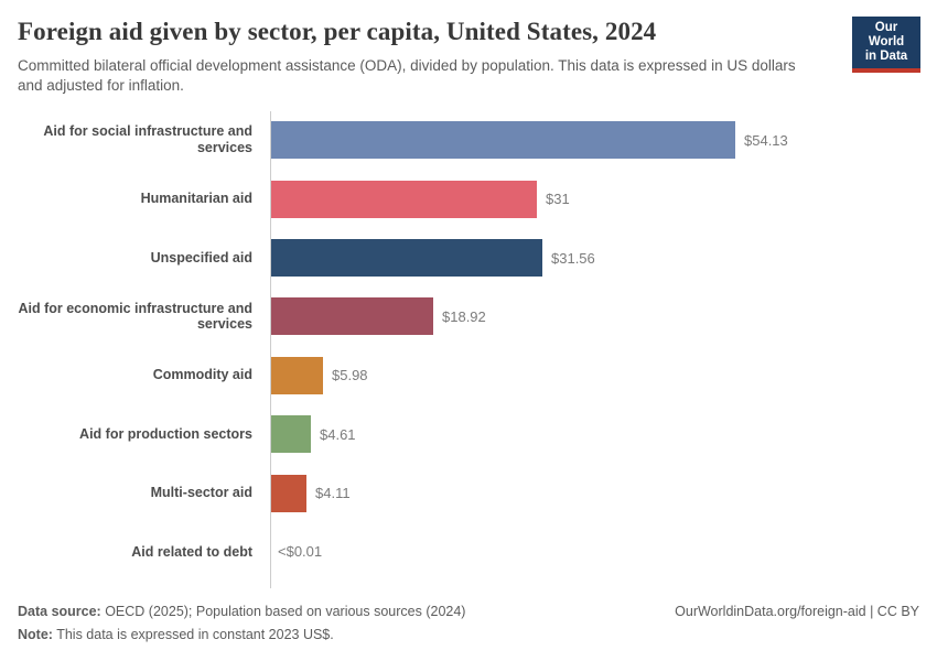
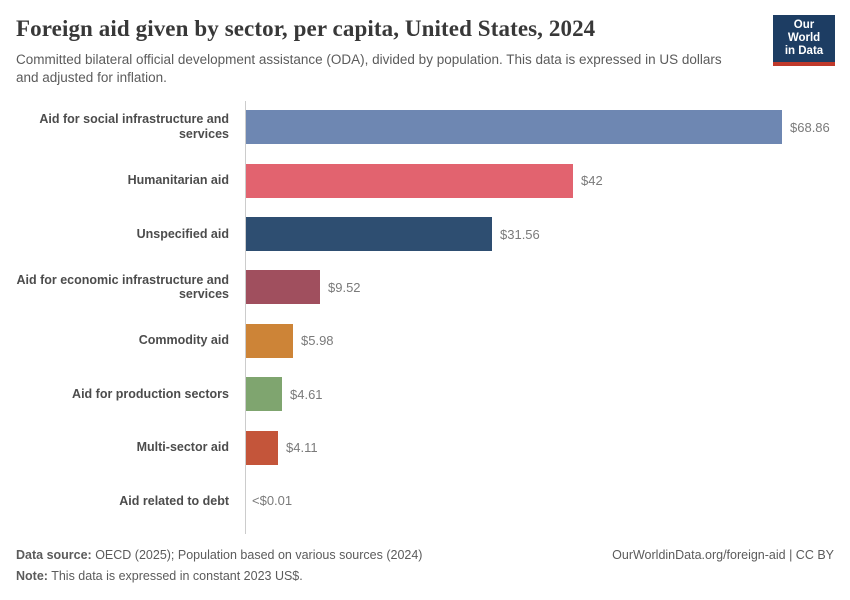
Aid for social infrastructure and services: $54.13 -> $68.86
Humanitarian aid: $31 -> $42
Aid for economic infrastructure and services: $18.92 -> $9.52
